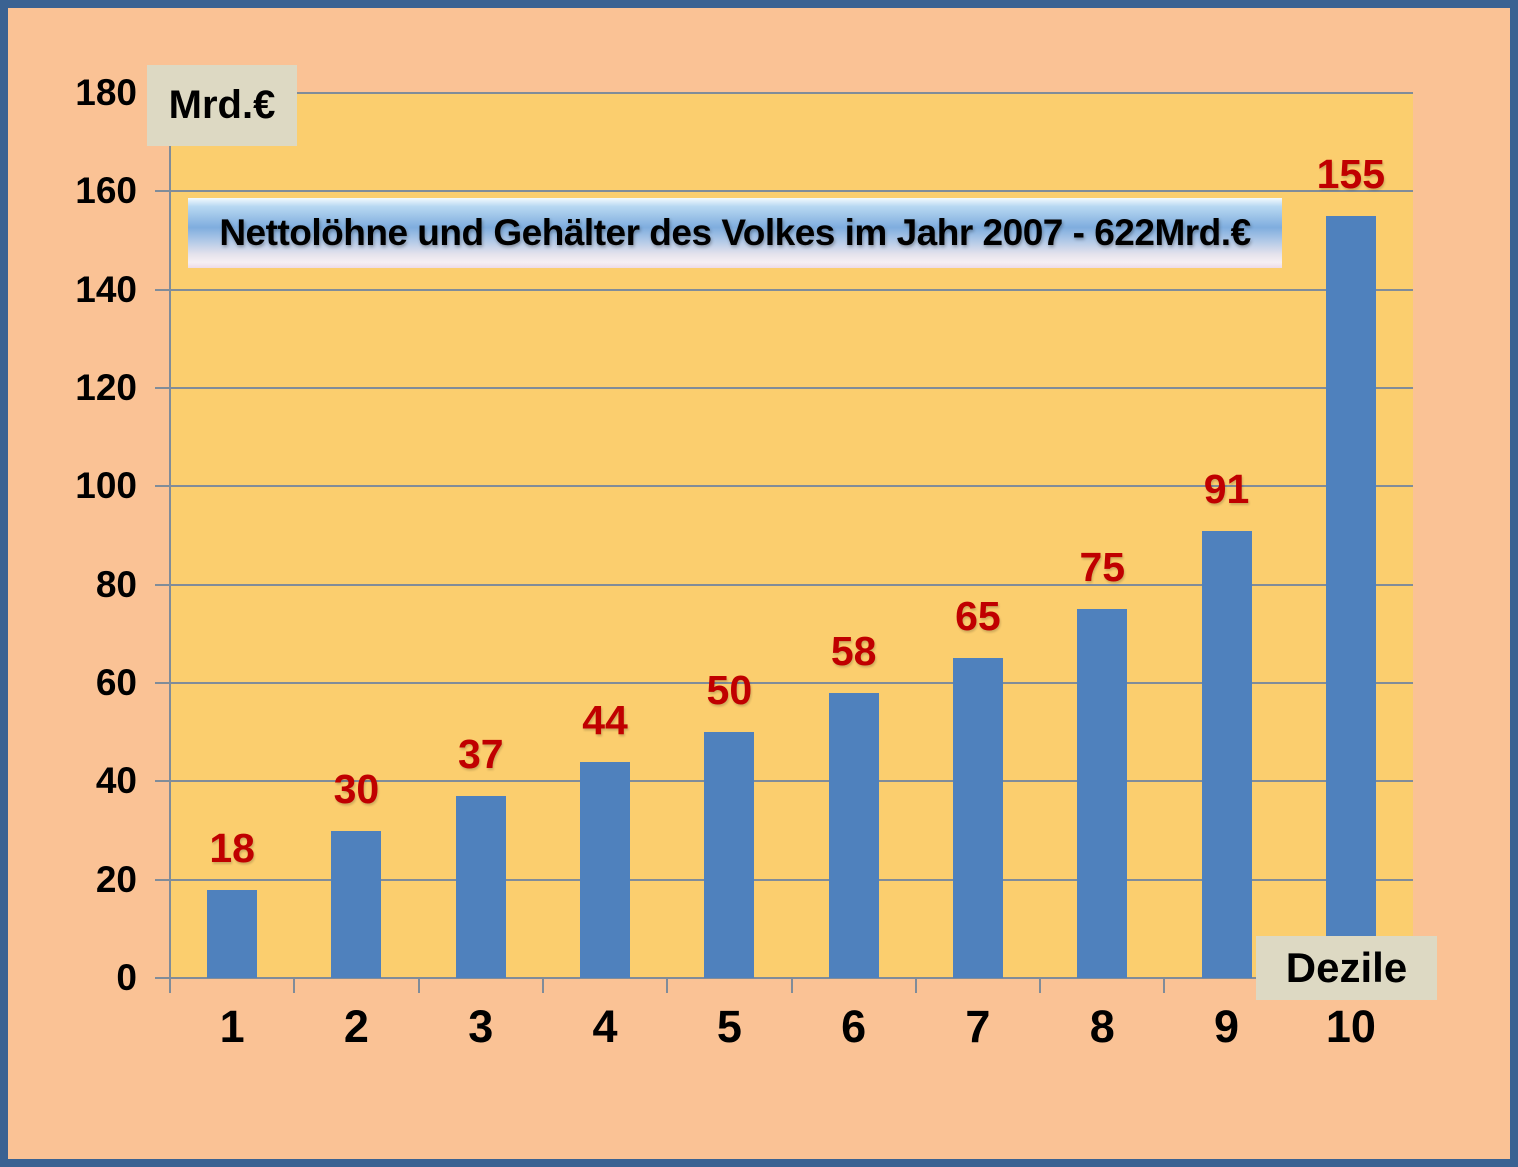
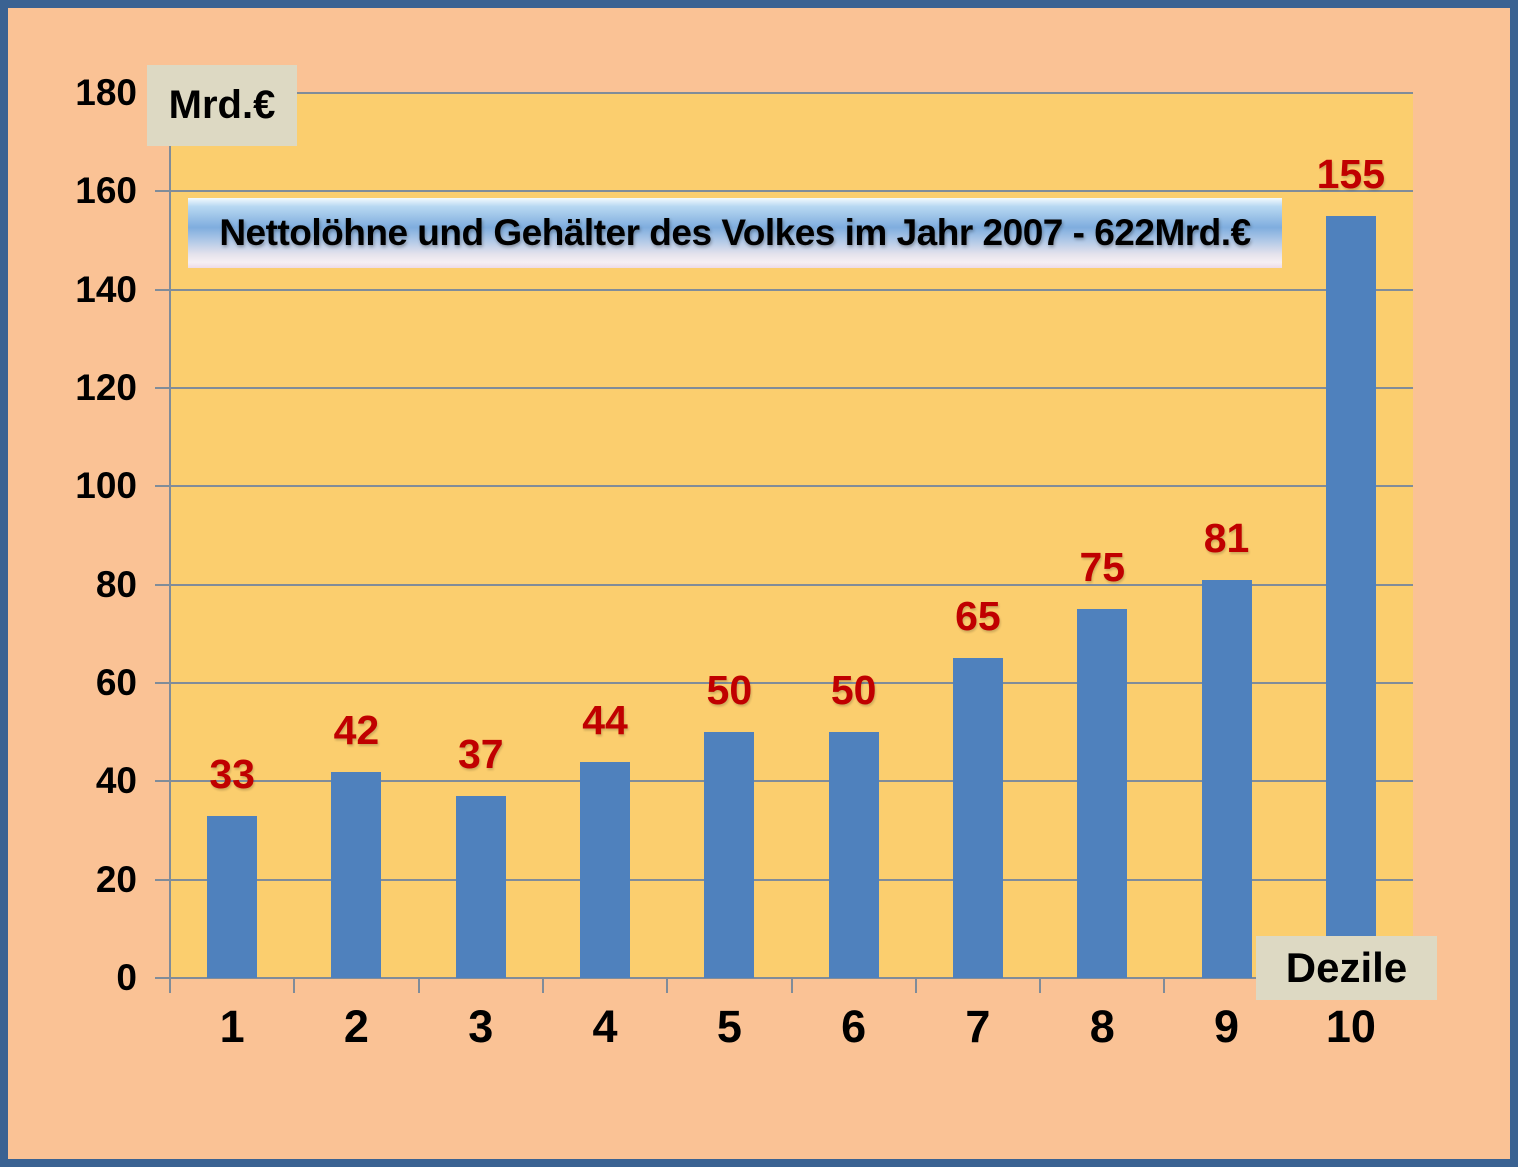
1: 18 -> 33
2: 30 -> 42
6: 58 -> 50
9: 91 -> 81
